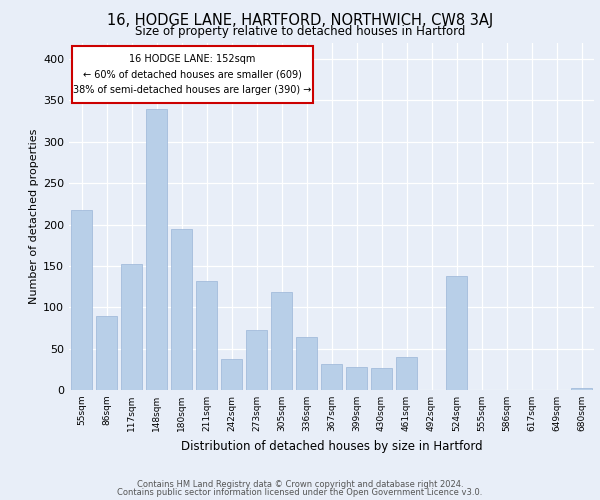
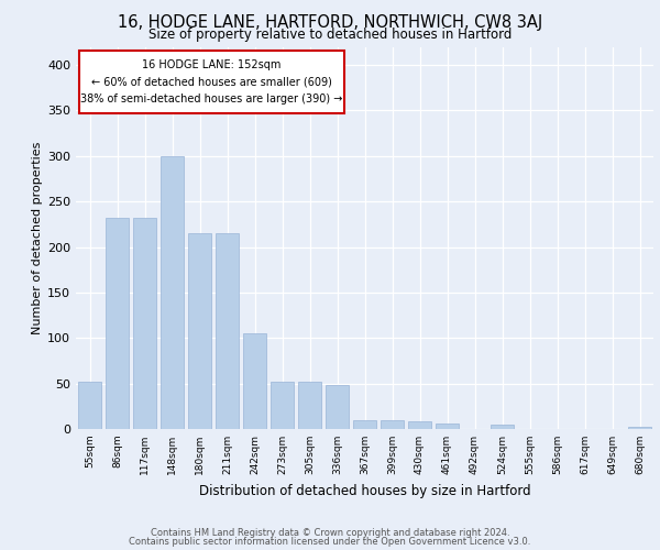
55sqm: 218 -> 52
86sqm: 90 -> 232
117sqm: 152 -> 232
148sqm: 340 -> 300
180sqm: 194 -> 215
211sqm: 132 -> 215
242sqm: 38 -> 105
273sqm: 72 -> 52
305sqm: 118 -> 52
336sqm: 64 -> 48
367sqm: 32 -> 10
399sqm: 28 -> 10
430sqm: 26 -> 8
461sqm: 40 -> 6
524sqm: 138 -> 5
